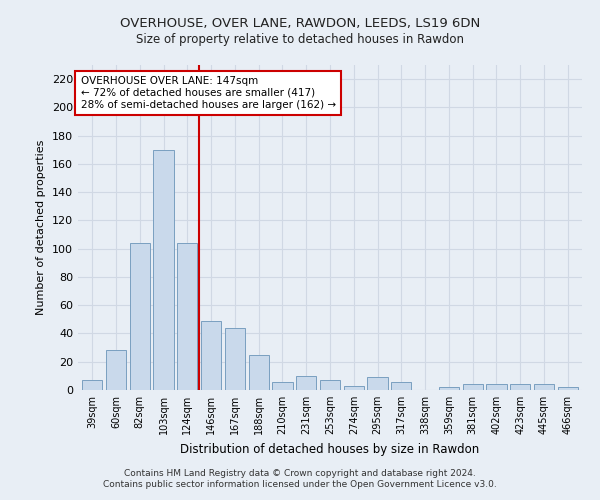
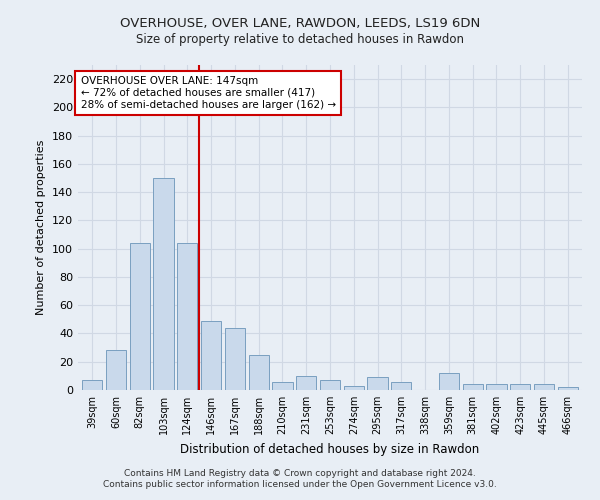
103sqm: 170 -> 150
359sqm: 2 -> 12
